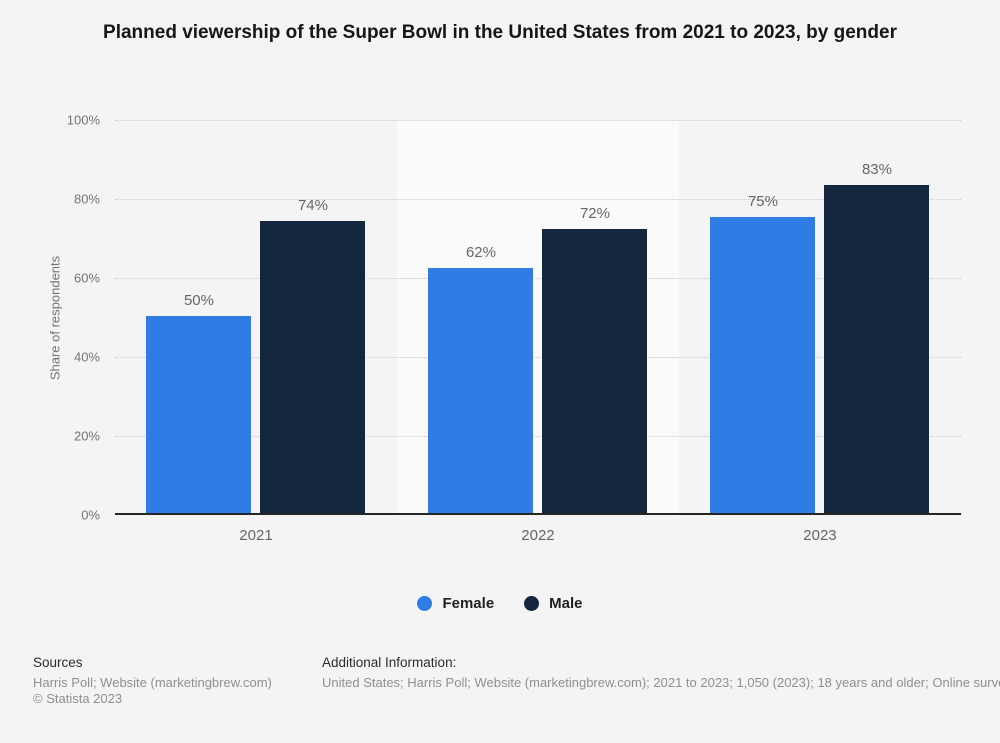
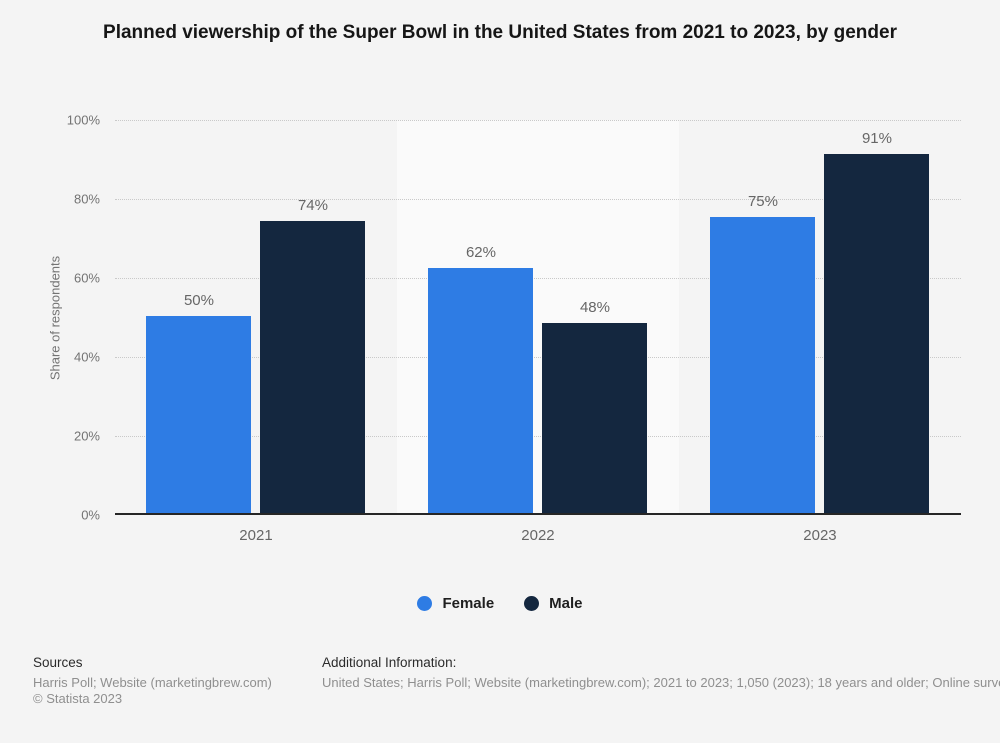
Male/2022: 72% -> 48%
Male/2023: 83% -> 91%
